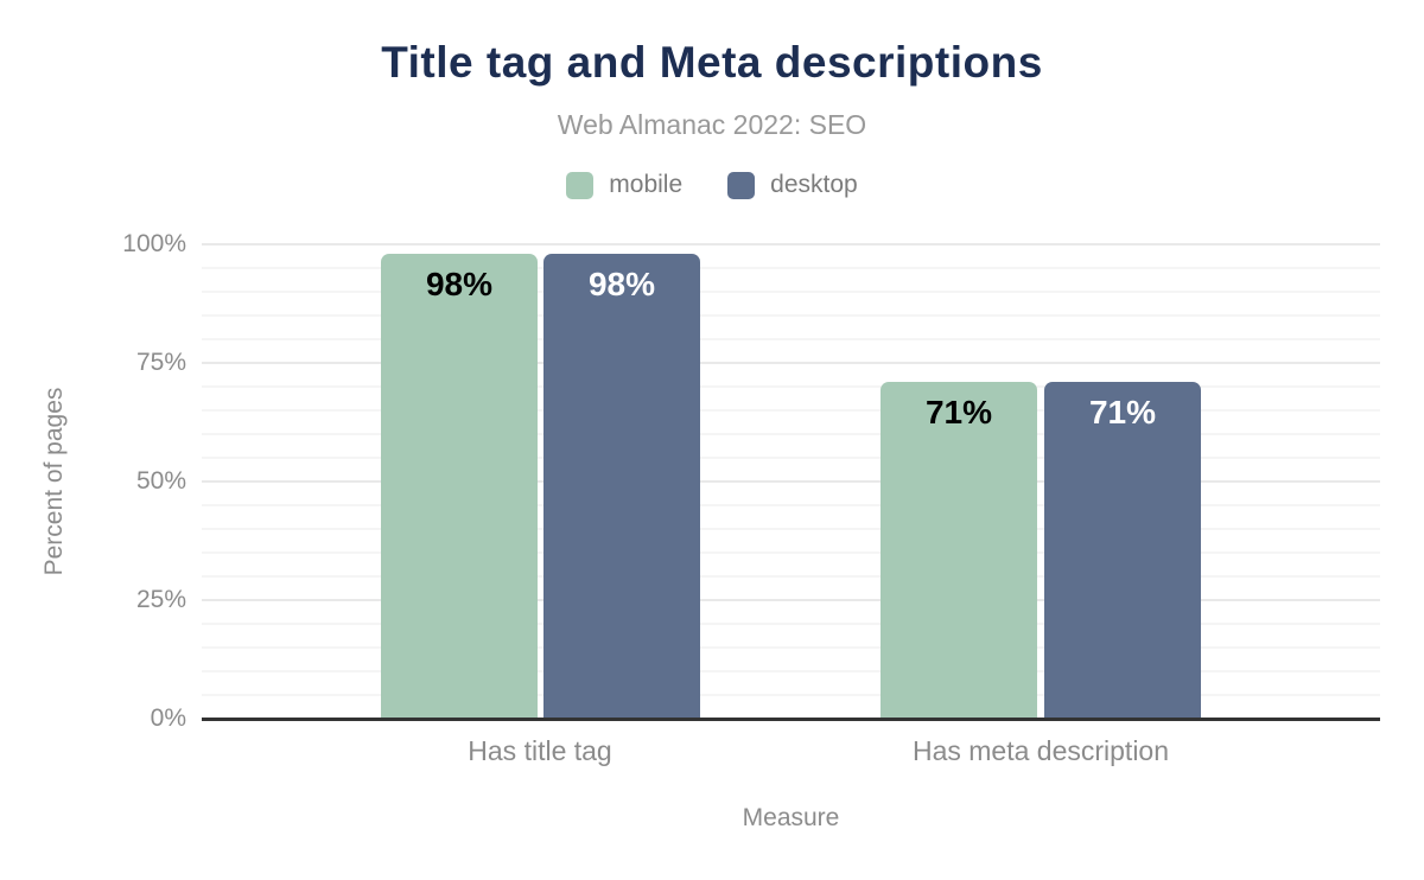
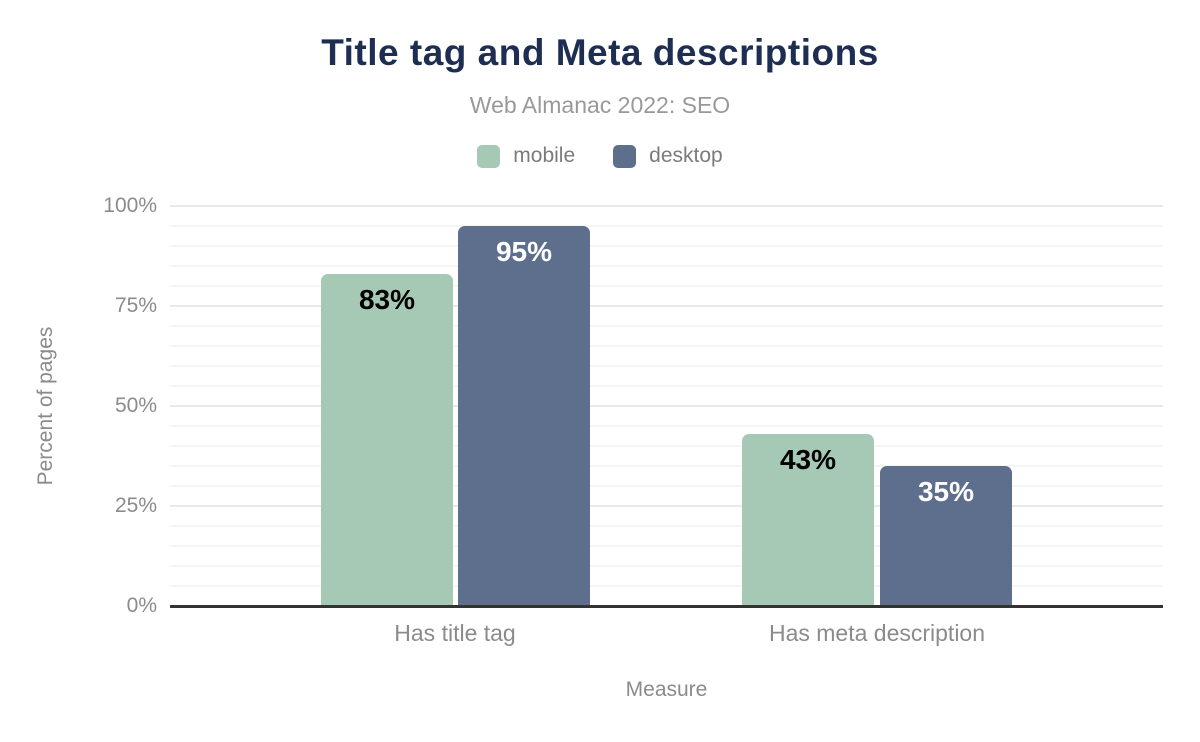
mobile/Has title tag: 98% -> 83%
desktop/Has title tag: 98% -> 95%
mobile/Has meta description: 71% -> 43%
desktop/Has meta description: 71% -> 35%
